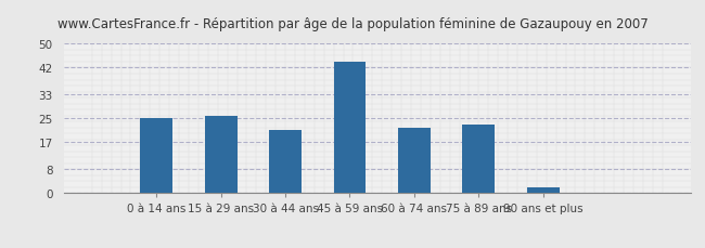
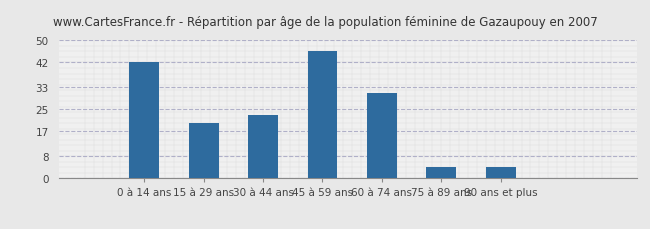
0 à 14 ans: 25 -> 42
15 à 29 ans: 26 -> 20
30 à 44 ans: 21 -> 23
45 à 59 ans: 44 -> 46
60 à 74 ans: 22 -> 31
75 à 89 ans: 23 -> 4
90 ans et plus: 2 -> 4
